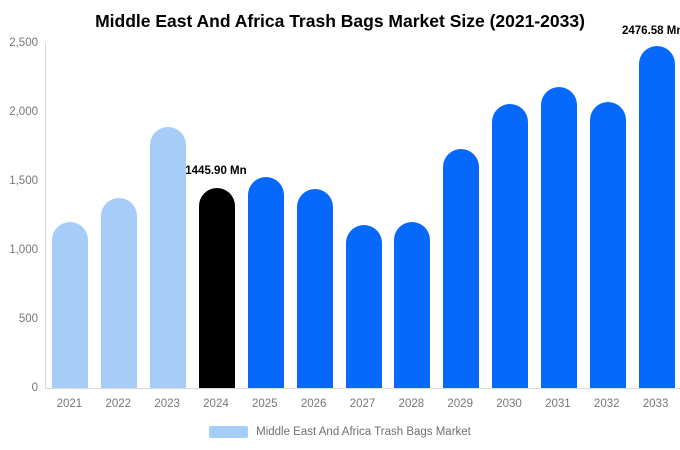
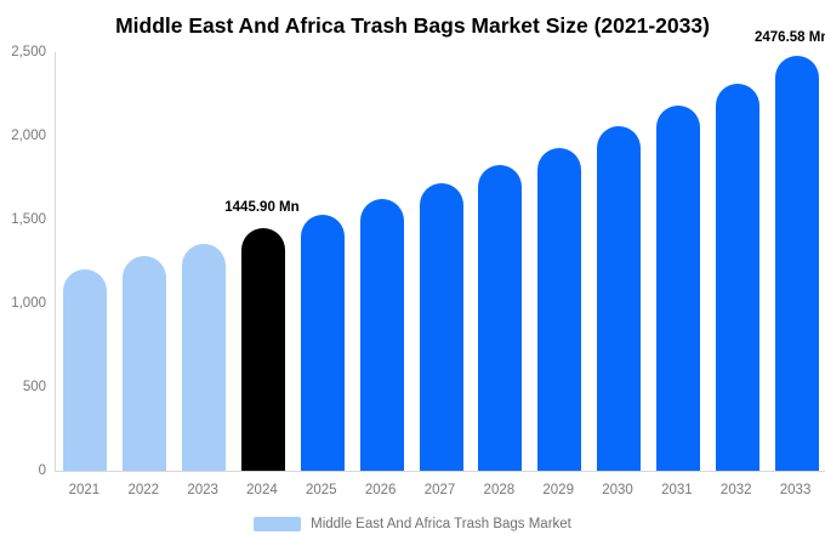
2022: 1380 -> 1280
2023: 1890 -> 1360
2026: 1440 -> 1620
2027: 1180 -> 1720
2028: 1200 -> 1820
2029: 1730 -> 1920
2032: 2070 -> 2320
